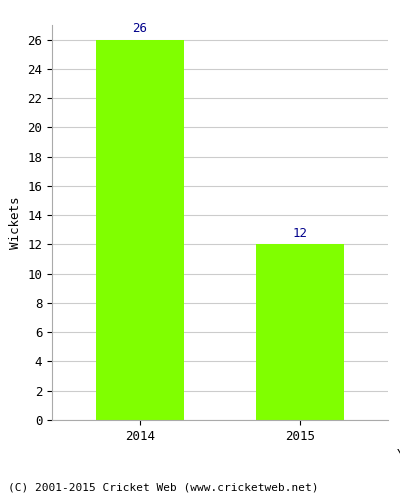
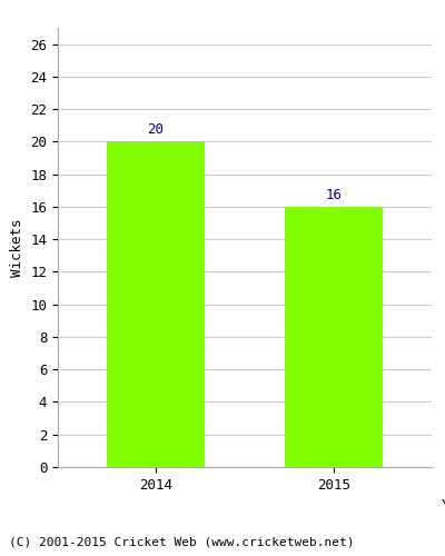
2014: 26 -> 20
2015: 12 -> 16
